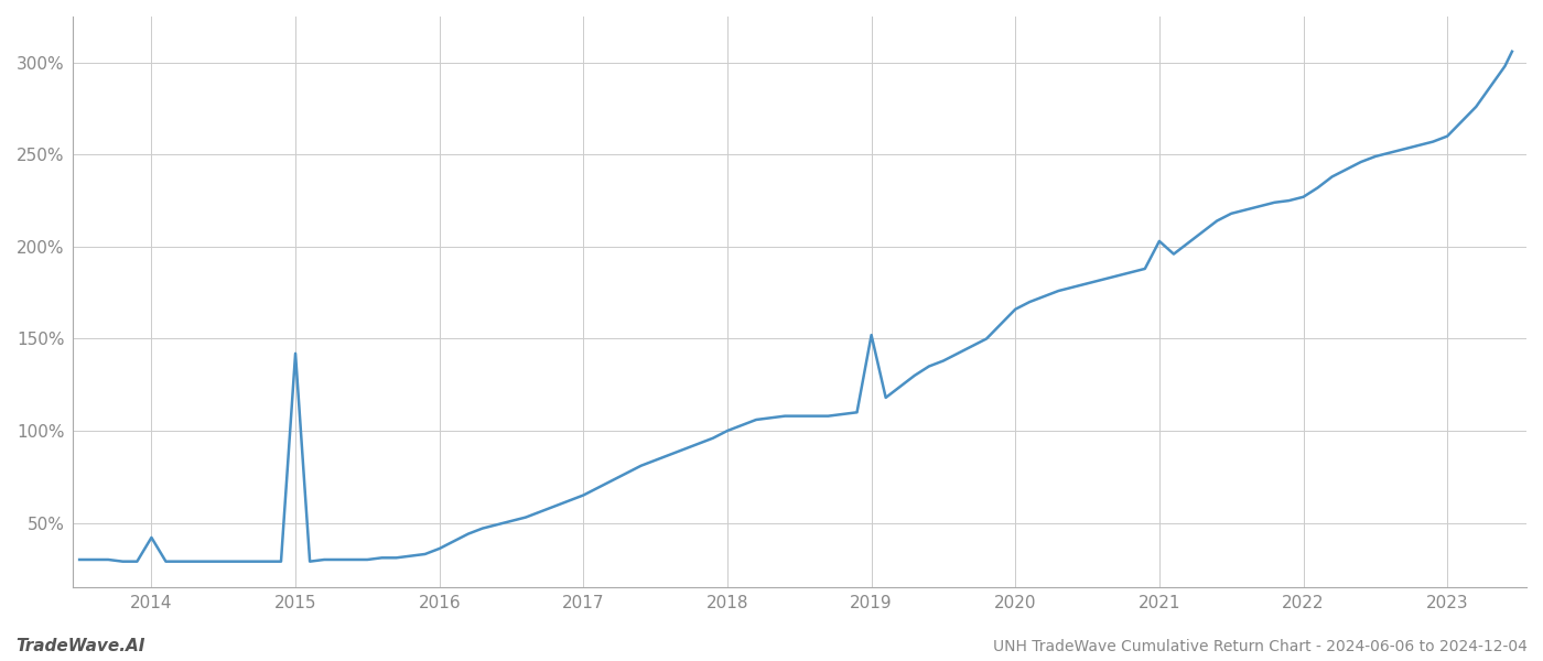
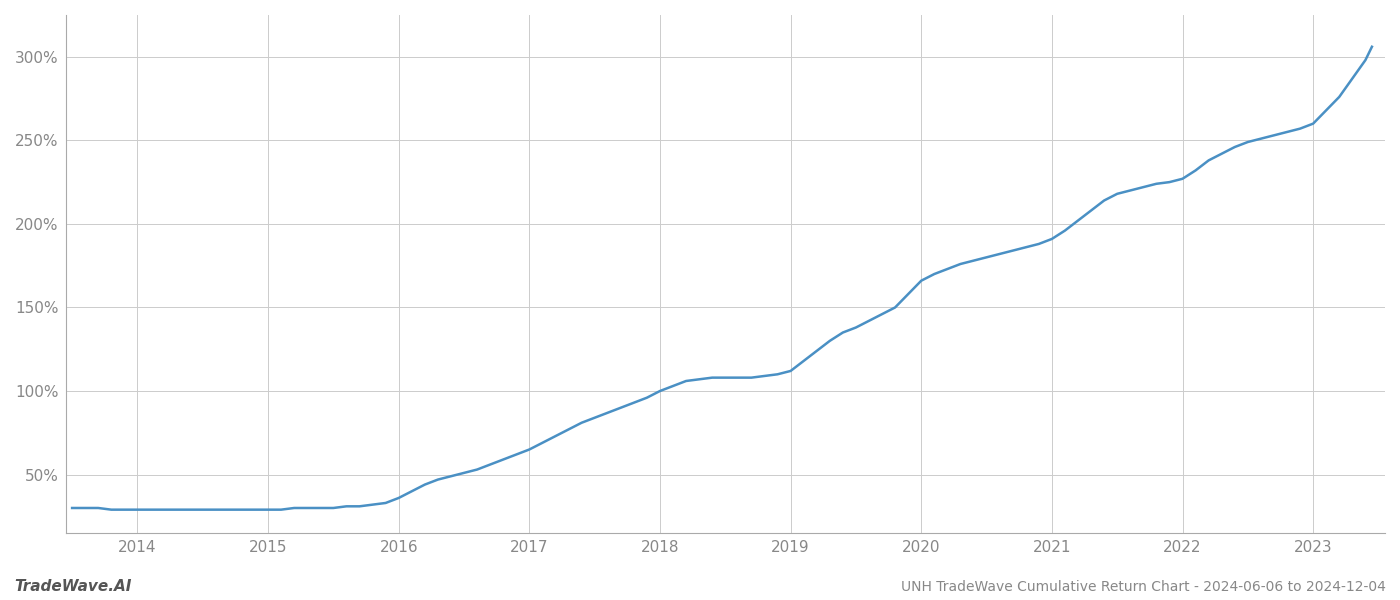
2014: 42% -> 29%
2015: 142% -> 29%
2019: 152% -> 112%
2021: 203% -> 191%
